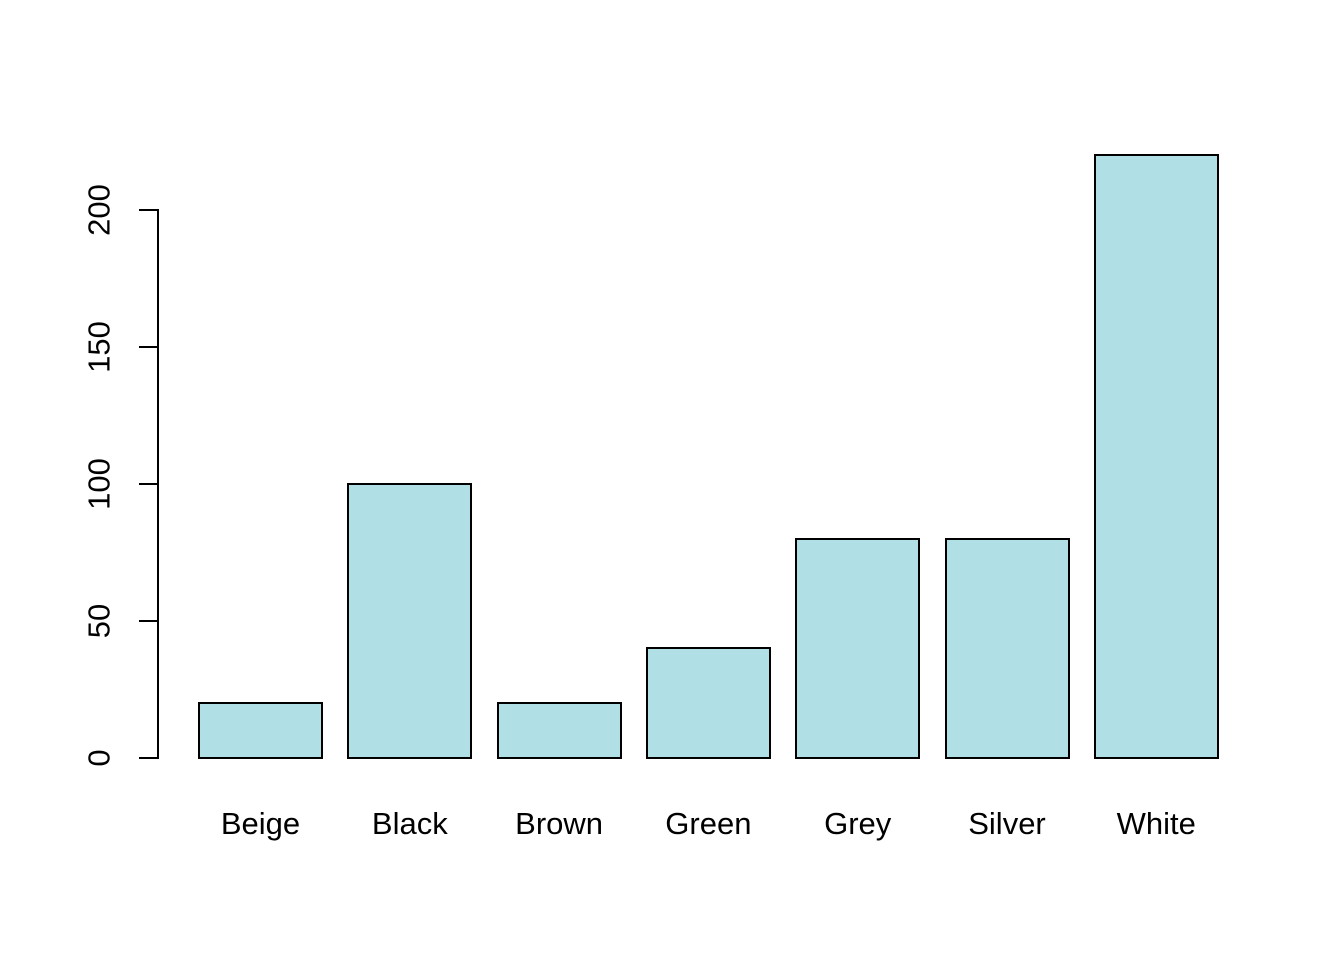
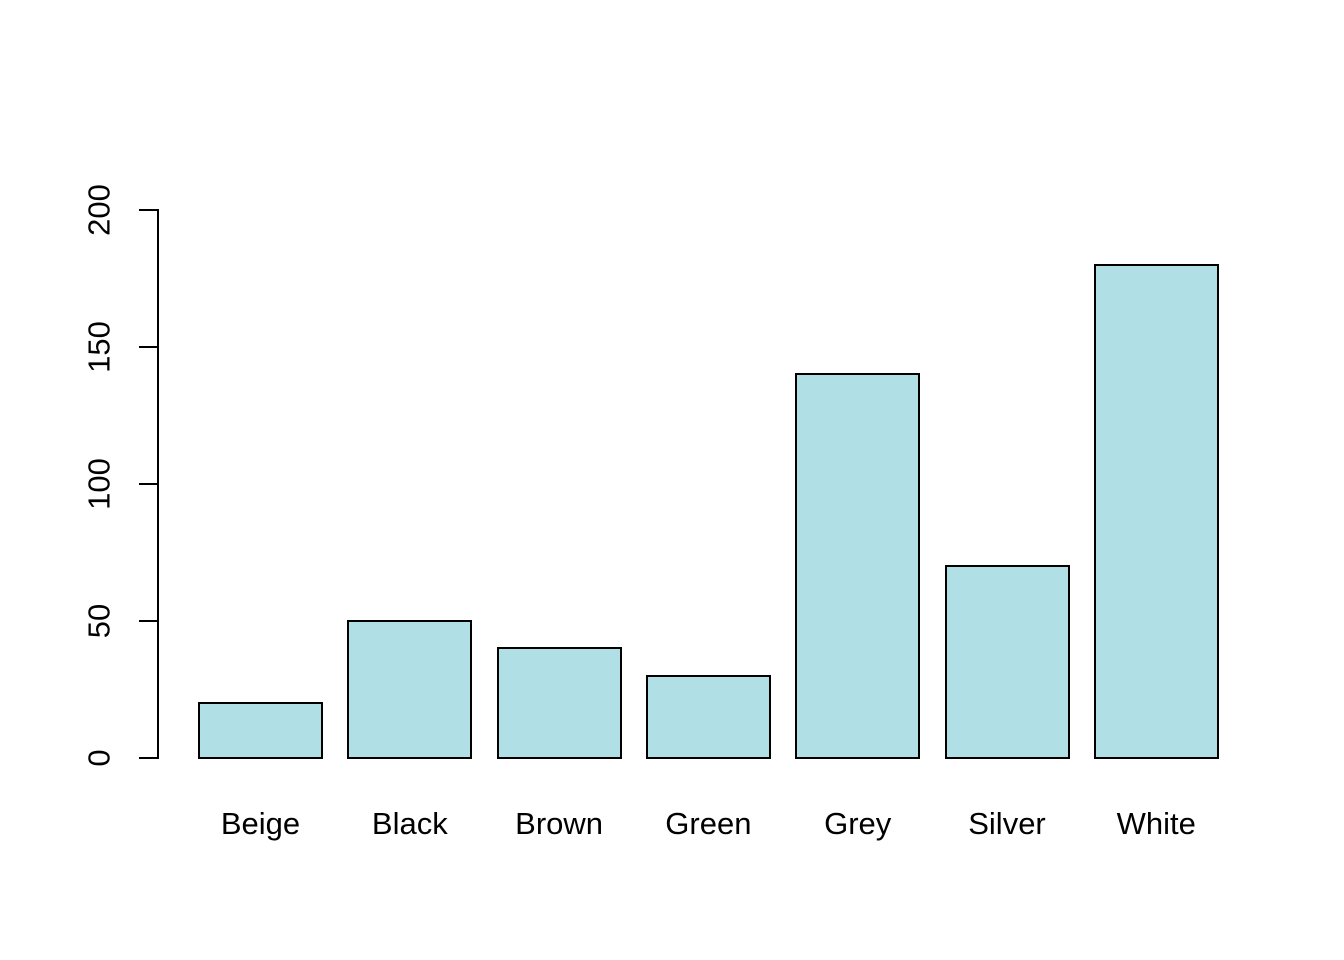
Black: 100 -> 50
Brown: 20 -> 40
Green: 40 -> 30
Grey: 80 -> 140
Silver: 80 -> 70
White: 220 -> 180
